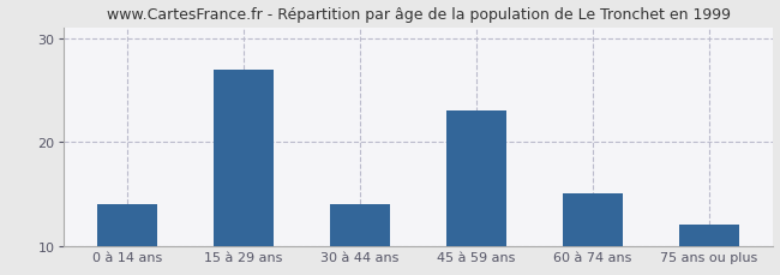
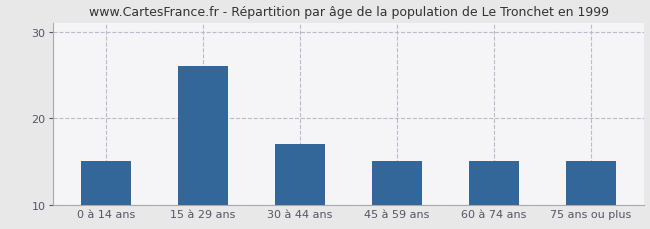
0 à 14 ans: 14 -> 15
15 à 29 ans: 27 -> 26
30 à 44 ans: 14 -> 17
45 à 59 ans: 23 -> 15
75 ans ou plus: 12 -> 15
